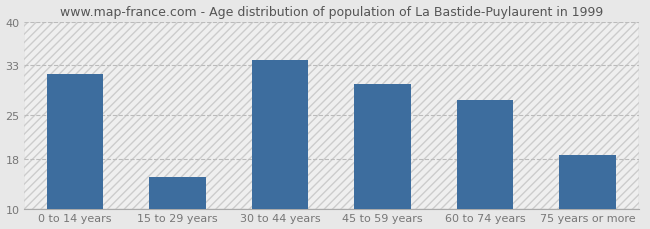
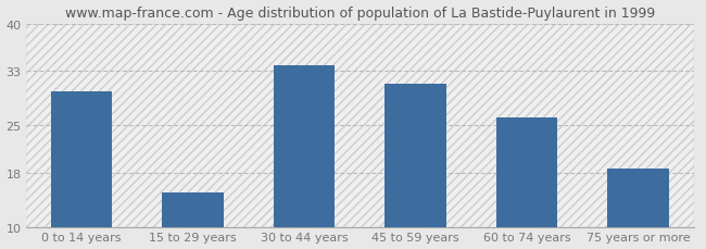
0 to 14 years: 31.6 -> 30.0
45 to 59 years: 30.0 -> 31.2
60 to 74 years: 27.4 -> 26.2
